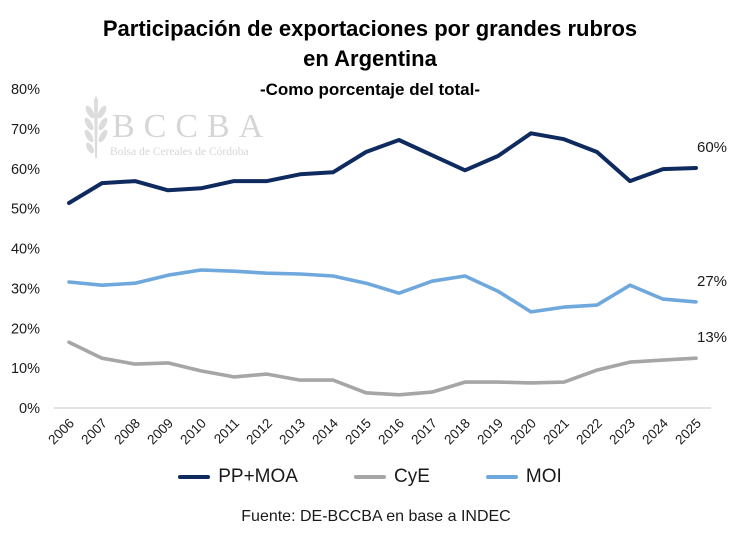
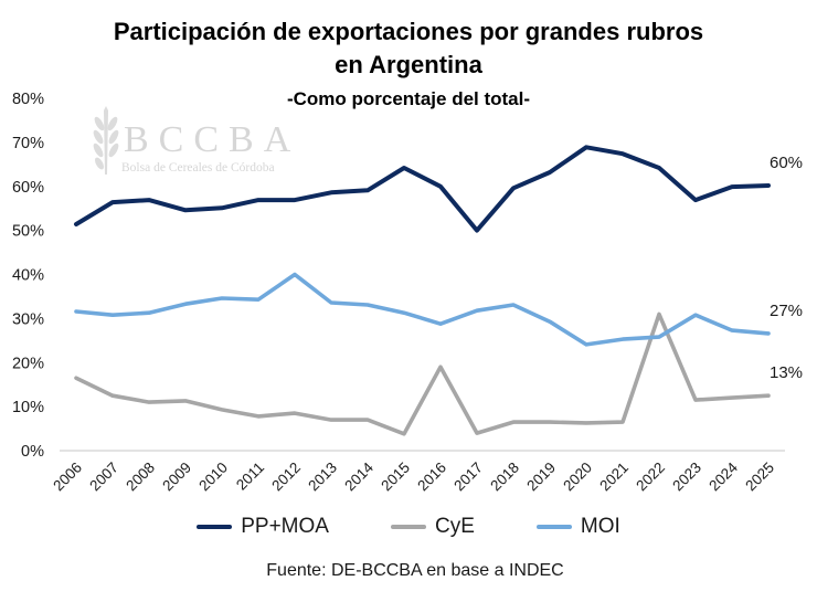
MOI/2012: 34% -> 40%
PP+MOA/2016: 67% -> 60%
CyE/2016: 3% -> 19%
PP+MOA/2017: 63% -> 50%
CyE/2022: 10% -> 31%
